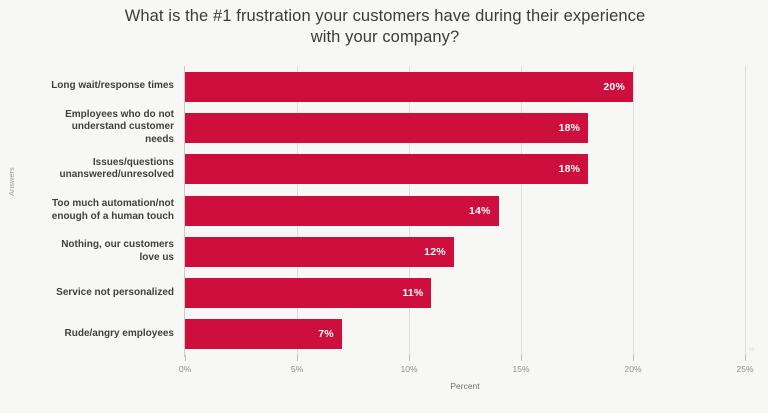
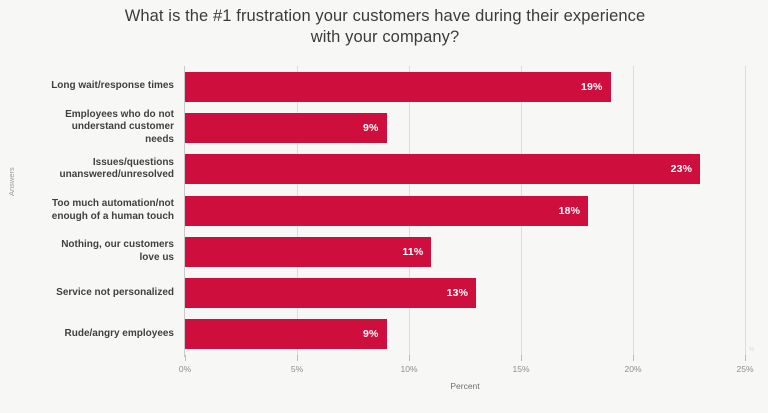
Long wait/response times: 20% -> 19%
Employees who do not understand customer needs: 18% -> 9%
Issues/questions unanswered/unresolved: 18% -> 23%
Too much automation/not enough of a human touch: 14% -> 18%
Nothing, our customers love us: 12% -> 11%
Service not personalized: 11% -> 13%
Rude/angry employees: 7% -> 9%
